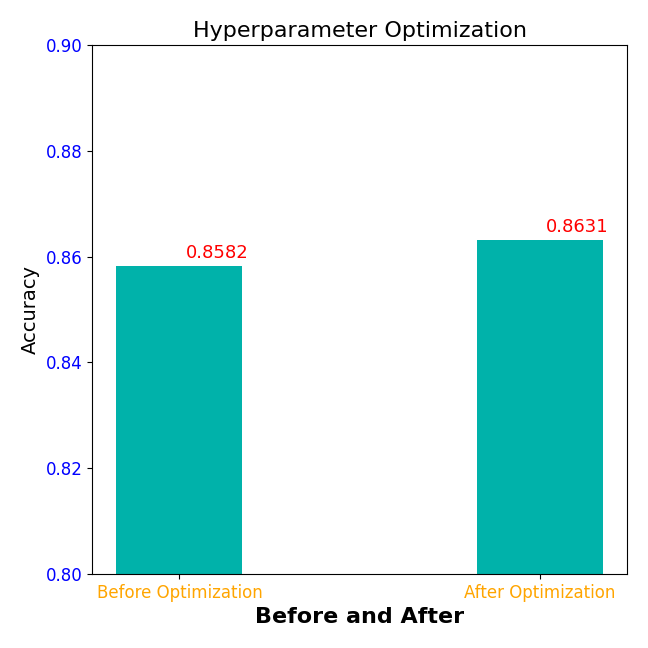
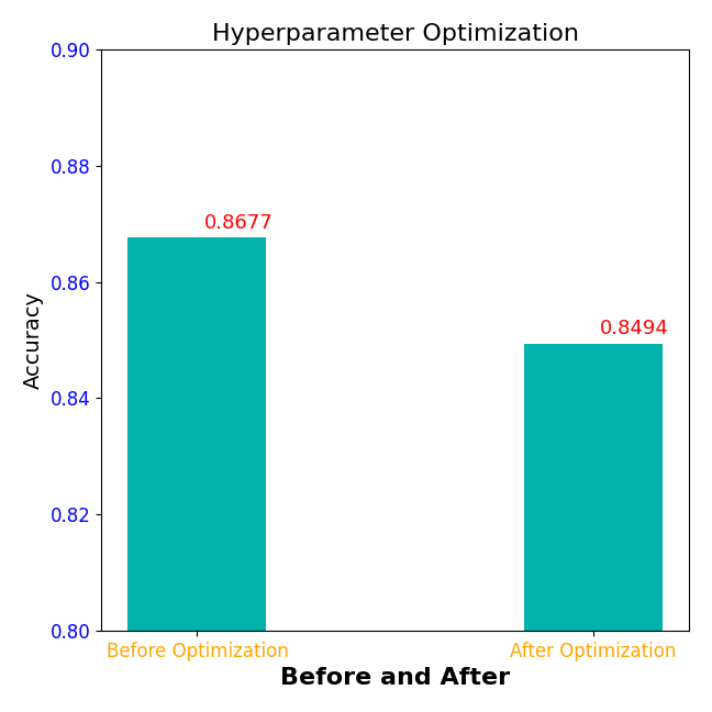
Before Optimization: 0.8582 -> 0.8677
After Optimization: 0.8631 -> 0.8494
